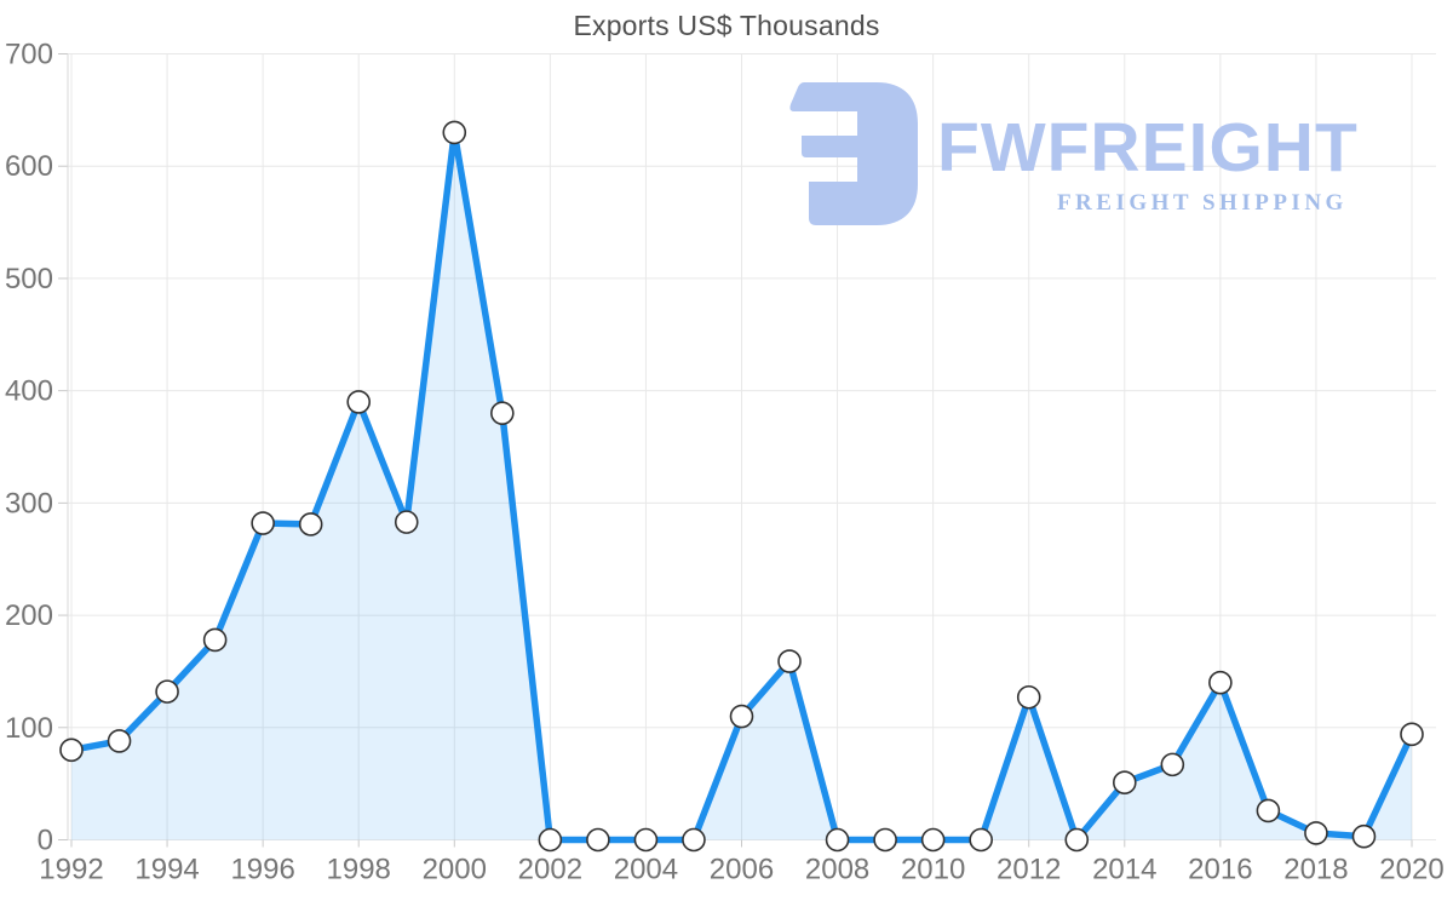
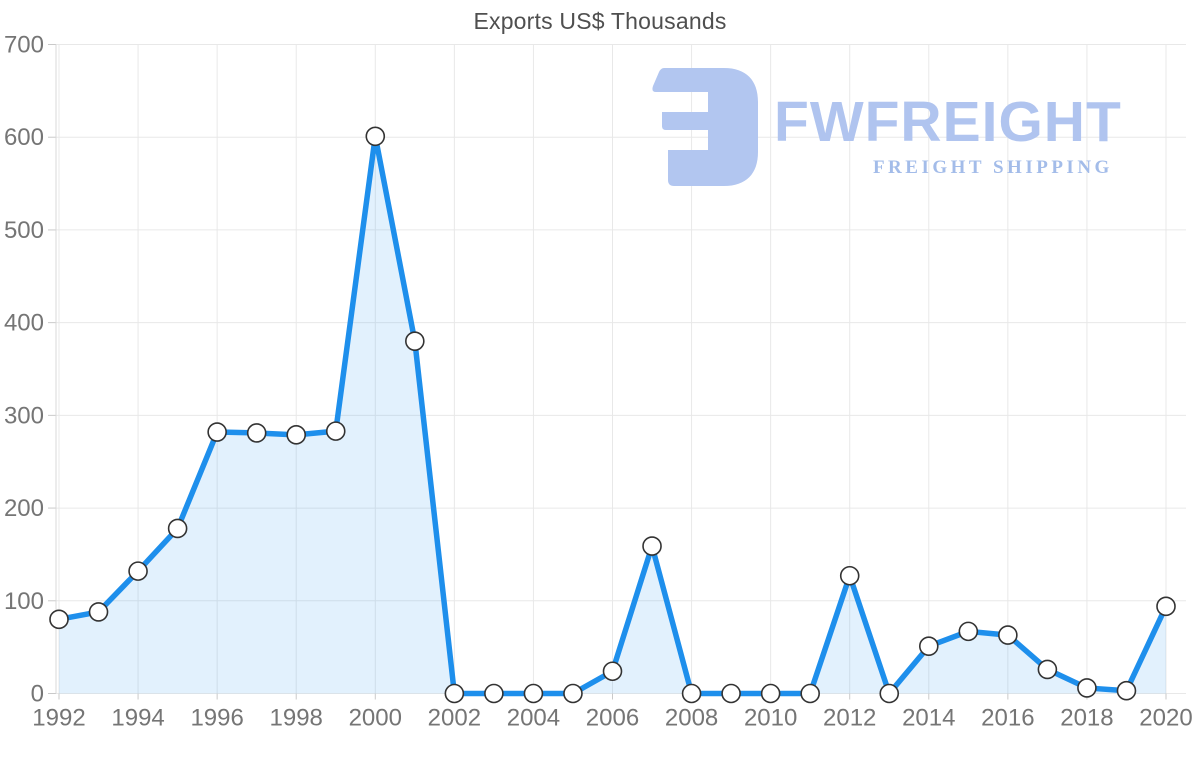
1998: 390 -> 280
2000: 630 -> 600
2006: 110 -> 20
2016: 140 -> 60
